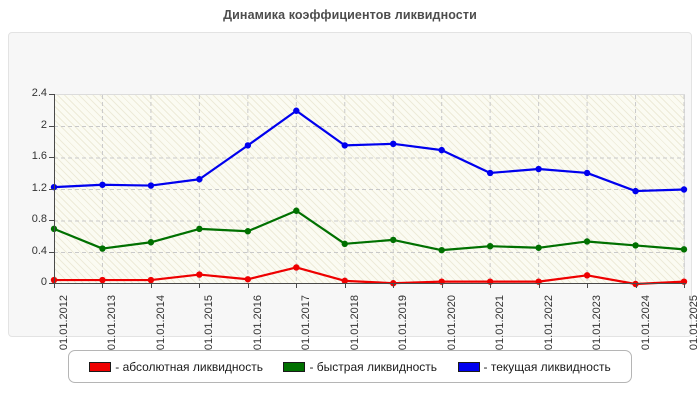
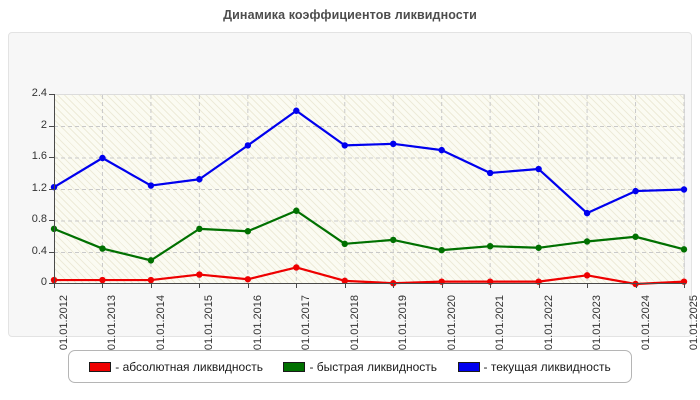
- текущая ликвидность/01.01.2013: 1.3 -> 1.6
- быстрая ликвидность/01.01.2014: 0.5 -> 0.3
- текущая ликвидность/01.01.2023: 1.4 -> 0.9
- быстрая ликвидность/01.01.2024: 0.5 -> 0.6
